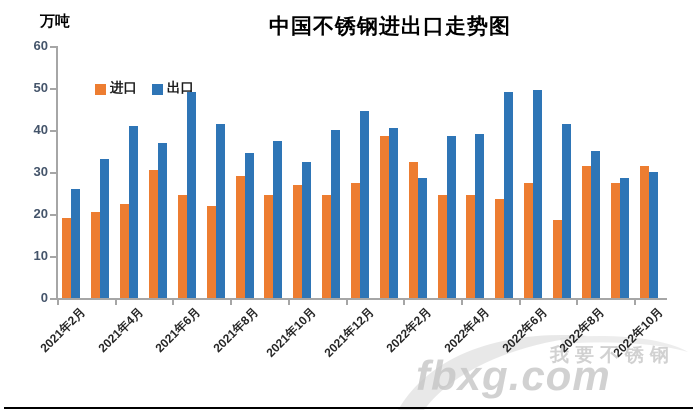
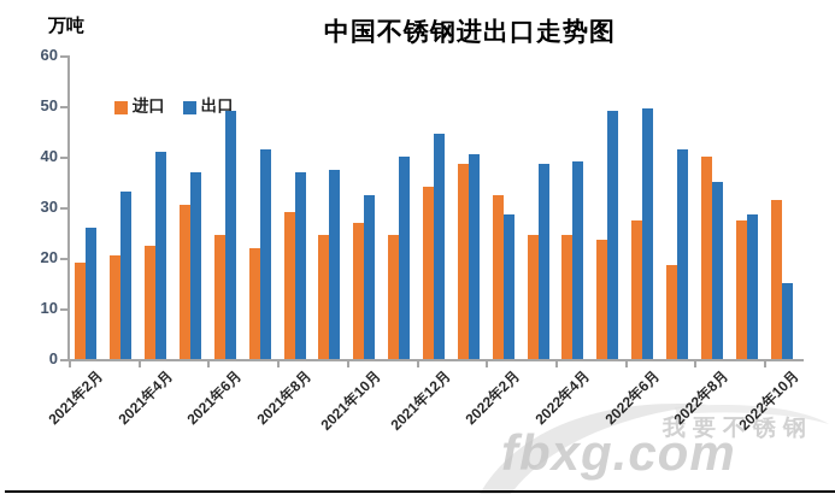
出口/2021年8月: 34 -> 37
进口/2021年12月: 28 -> 34
进口/2022年8月: 32 -> 40
出口/2022年10月: 30 -> 15
